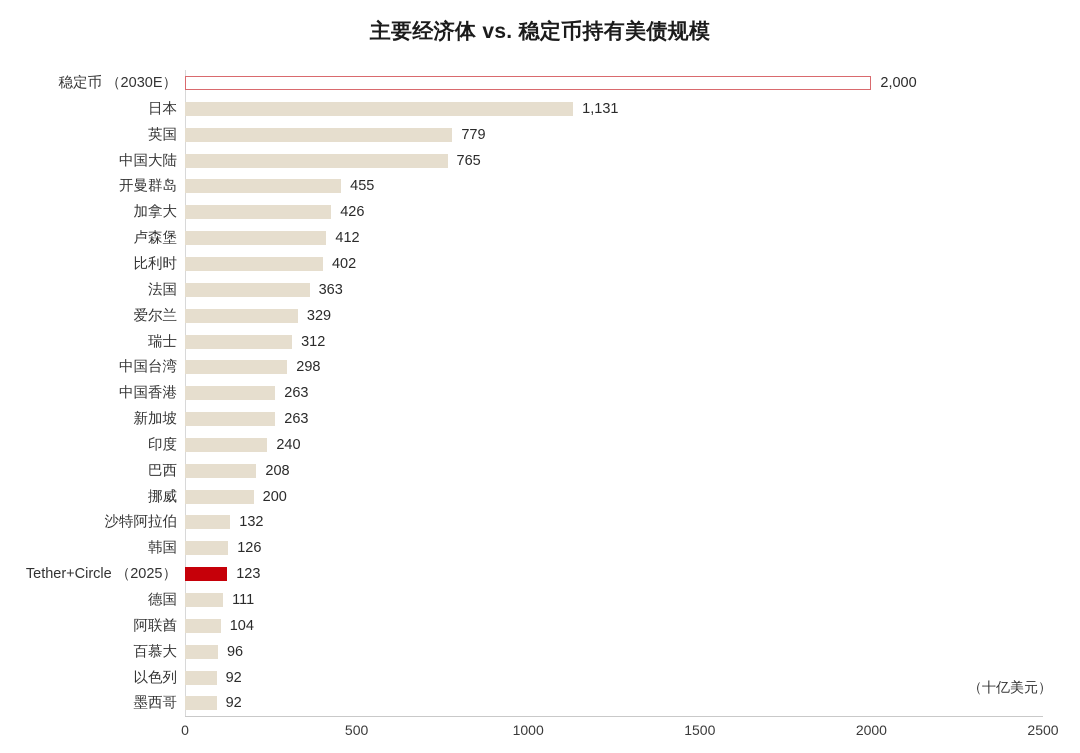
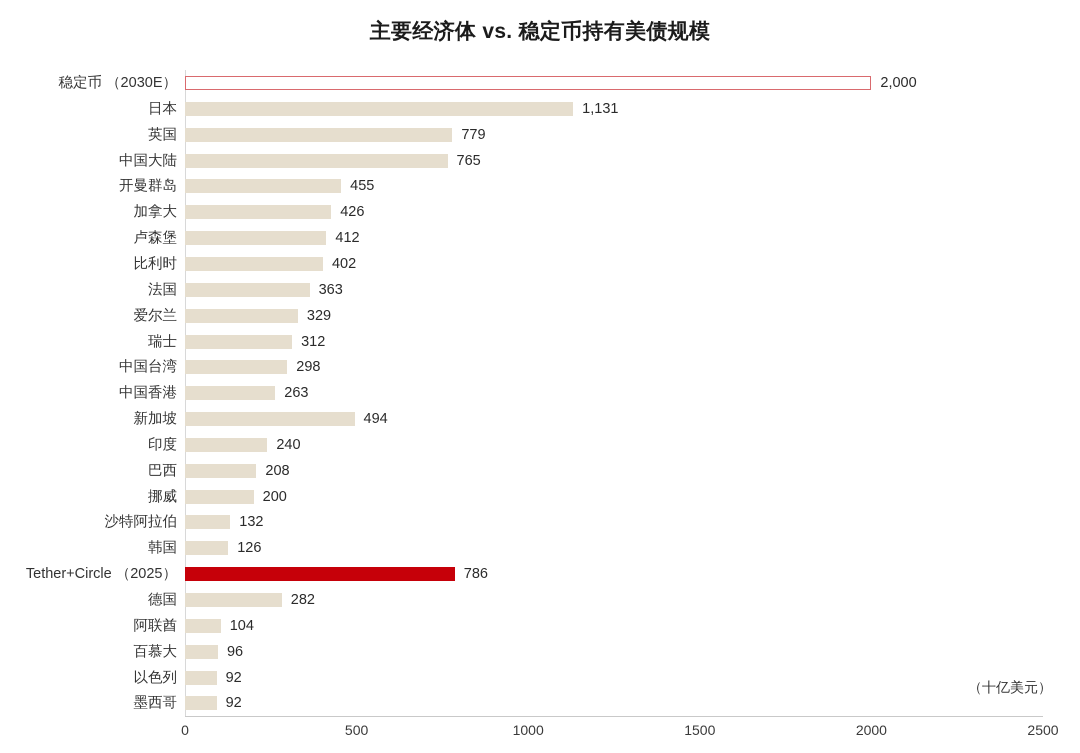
新加坡: 263 -> 494
Tether+Circle （2025）: 123 -> 786
德国: 111 -> 282
